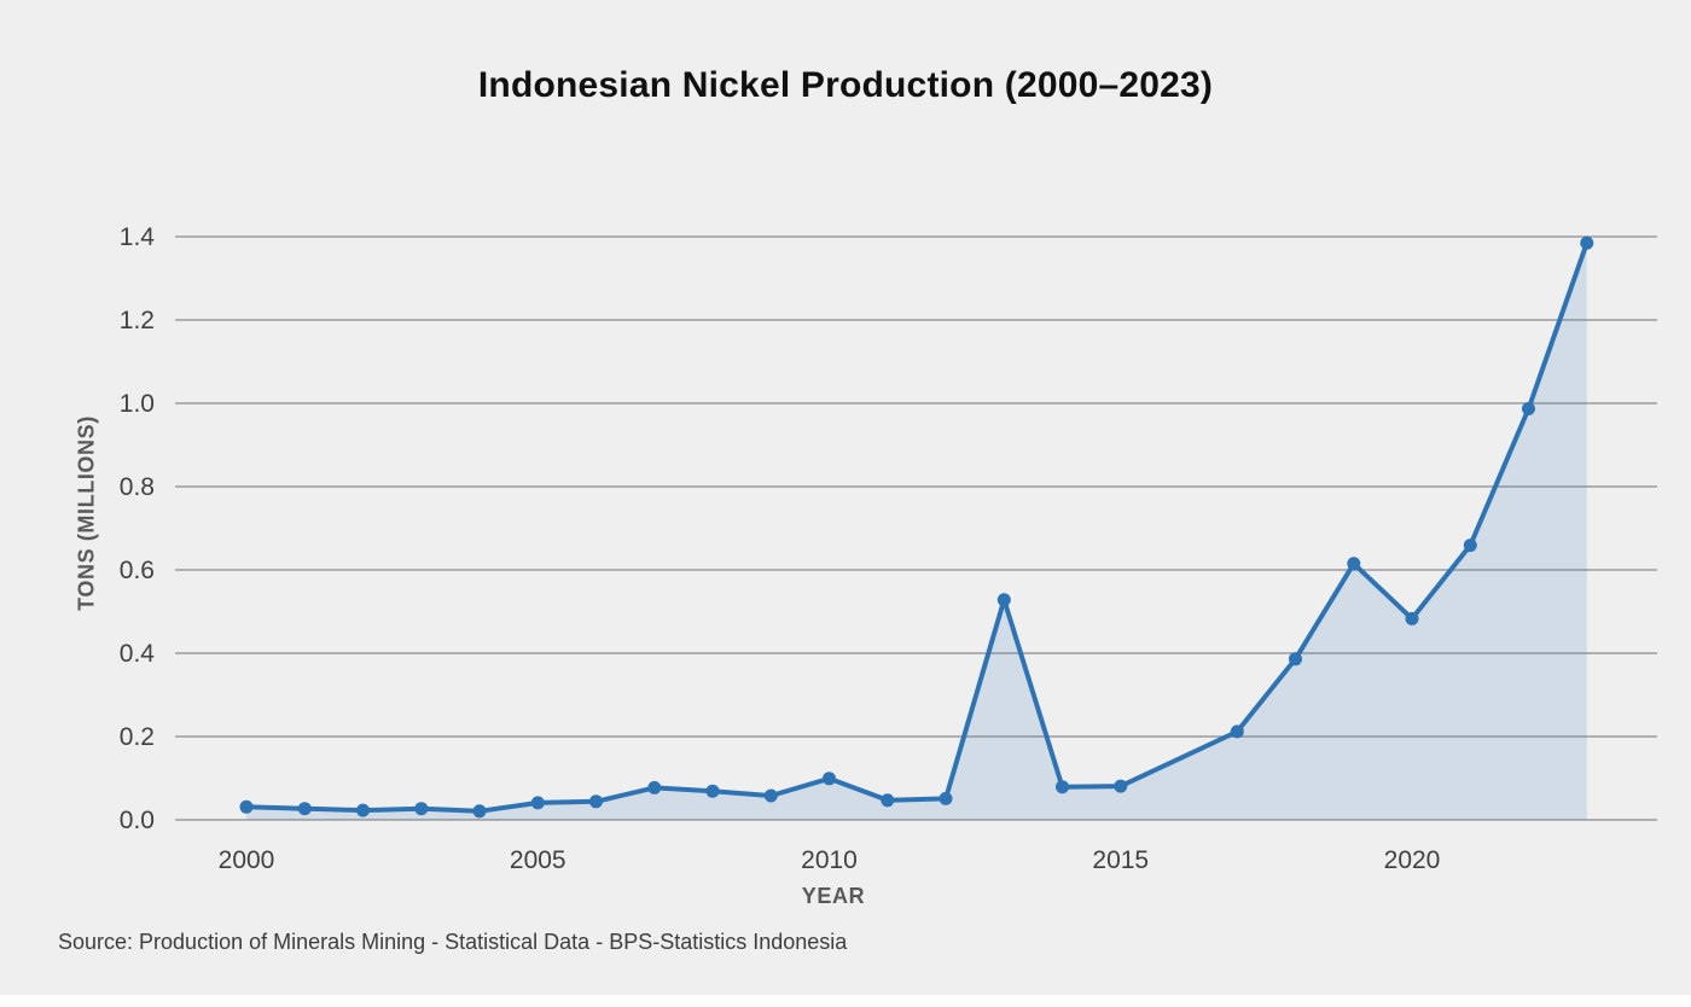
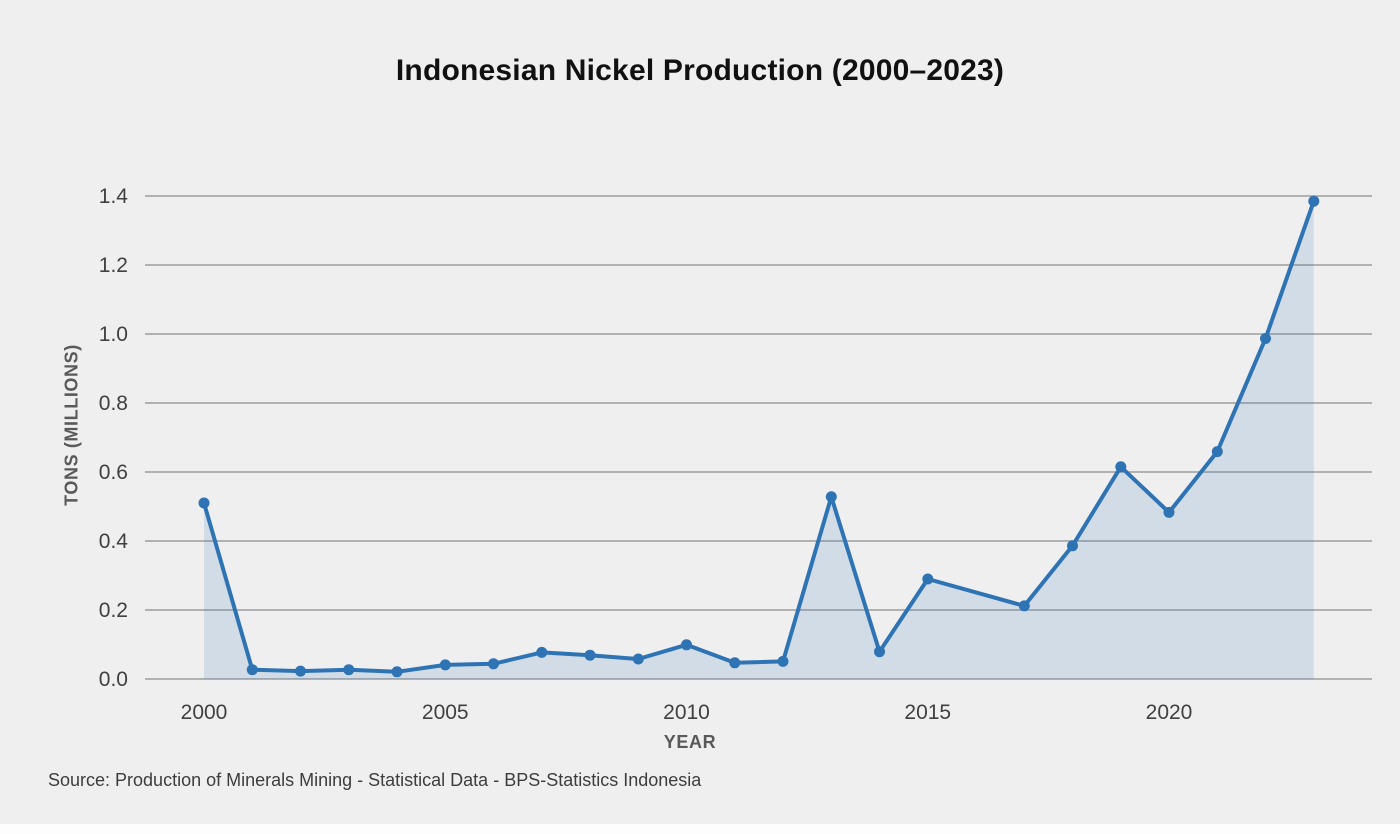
2000: 0.03 -> 0.51
2015: 0.08 -> 0.29
